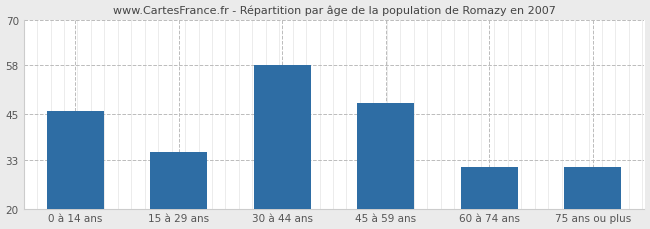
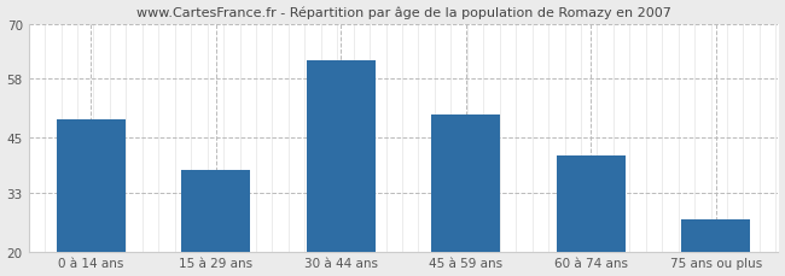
0 à 14 ans: 46 -> 49
15 à 29 ans: 35 -> 38
30 à 44 ans: 58 -> 62
45 à 59 ans: 48 -> 50
60 à 74 ans: 31 -> 41
75 ans ou plus: 31 -> 27
